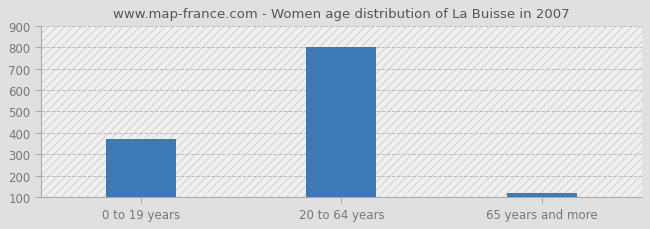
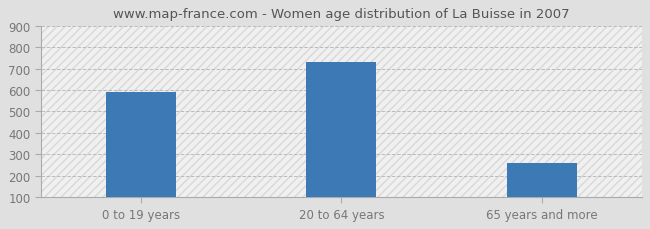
0 to 19 years: 370 -> 590
20 to 64 years: 800 -> 730
65 years and more: 120 -> 260
